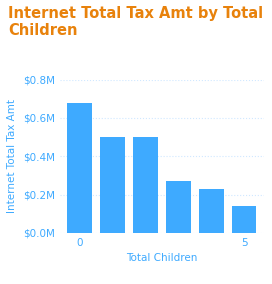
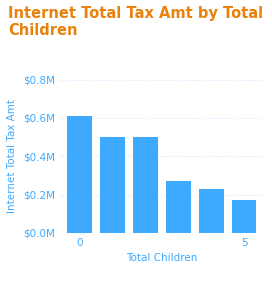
0: $0.68M -> $0.61M
5: $0.14M -> $0.17M
